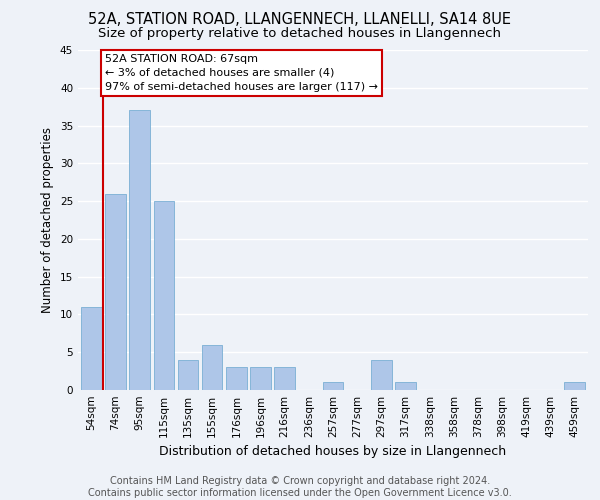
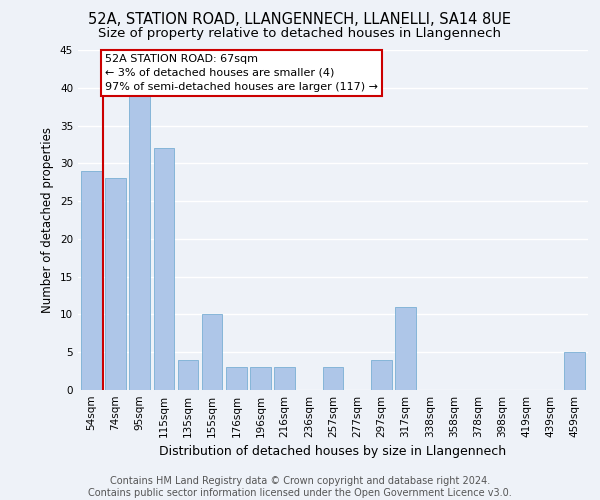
54sqm: 11 -> 29
74sqm: 26 -> 28
95sqm: 37 -> 39
115sqm: 25 -> 32
155sqm: 6 -> 10
257sqm: 1 -> 3
317sqm: 1 -> 11
459sqm: 1 -> 5
